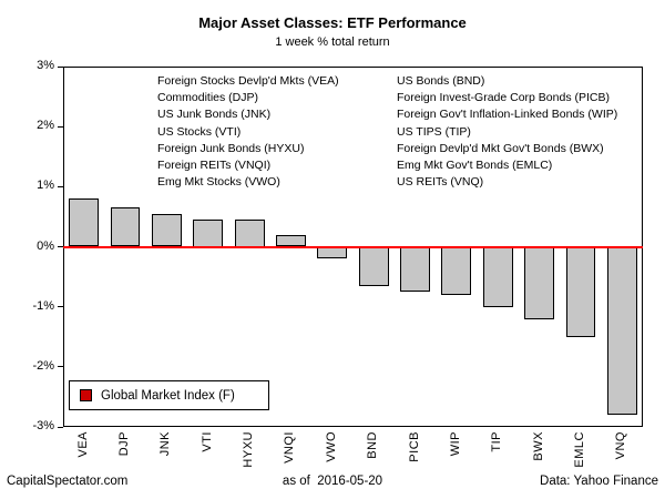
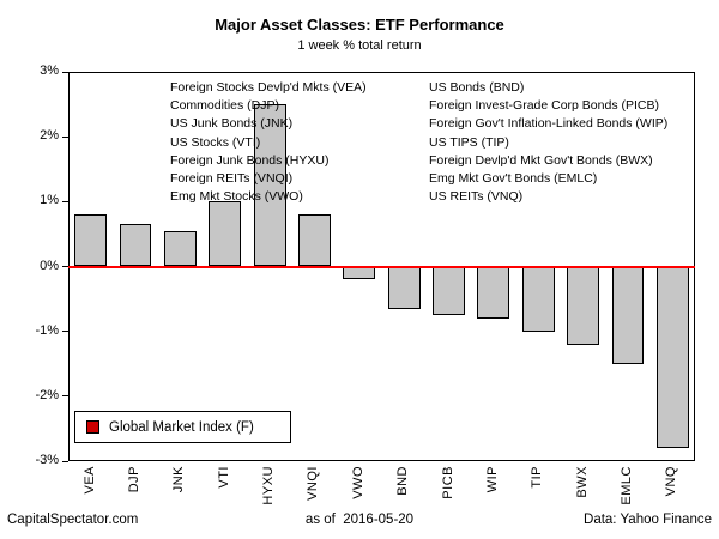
VTI: 0.5% -> 1.0%
HYXU: 0.5% -> 2.5%
VNQI: 0.2% -> 0.8%
